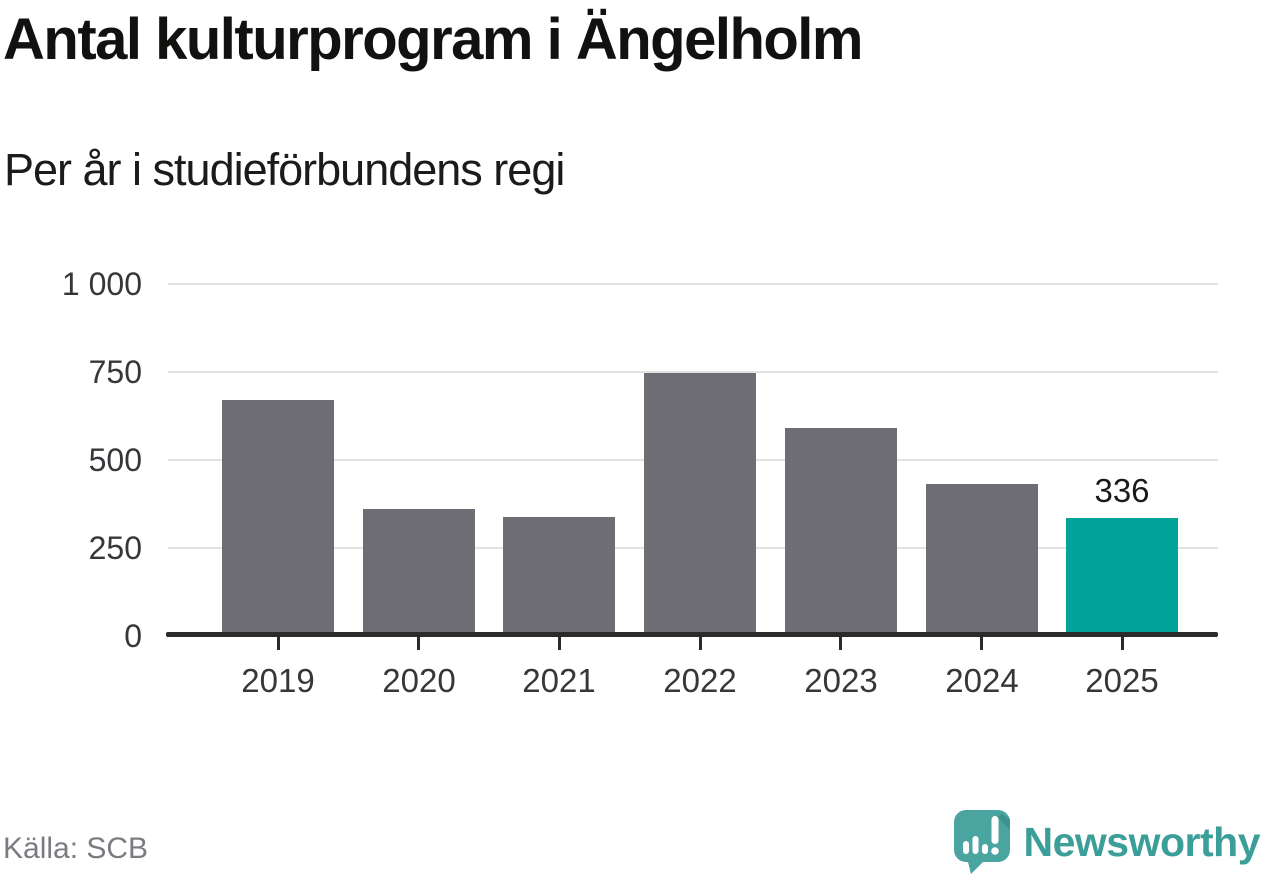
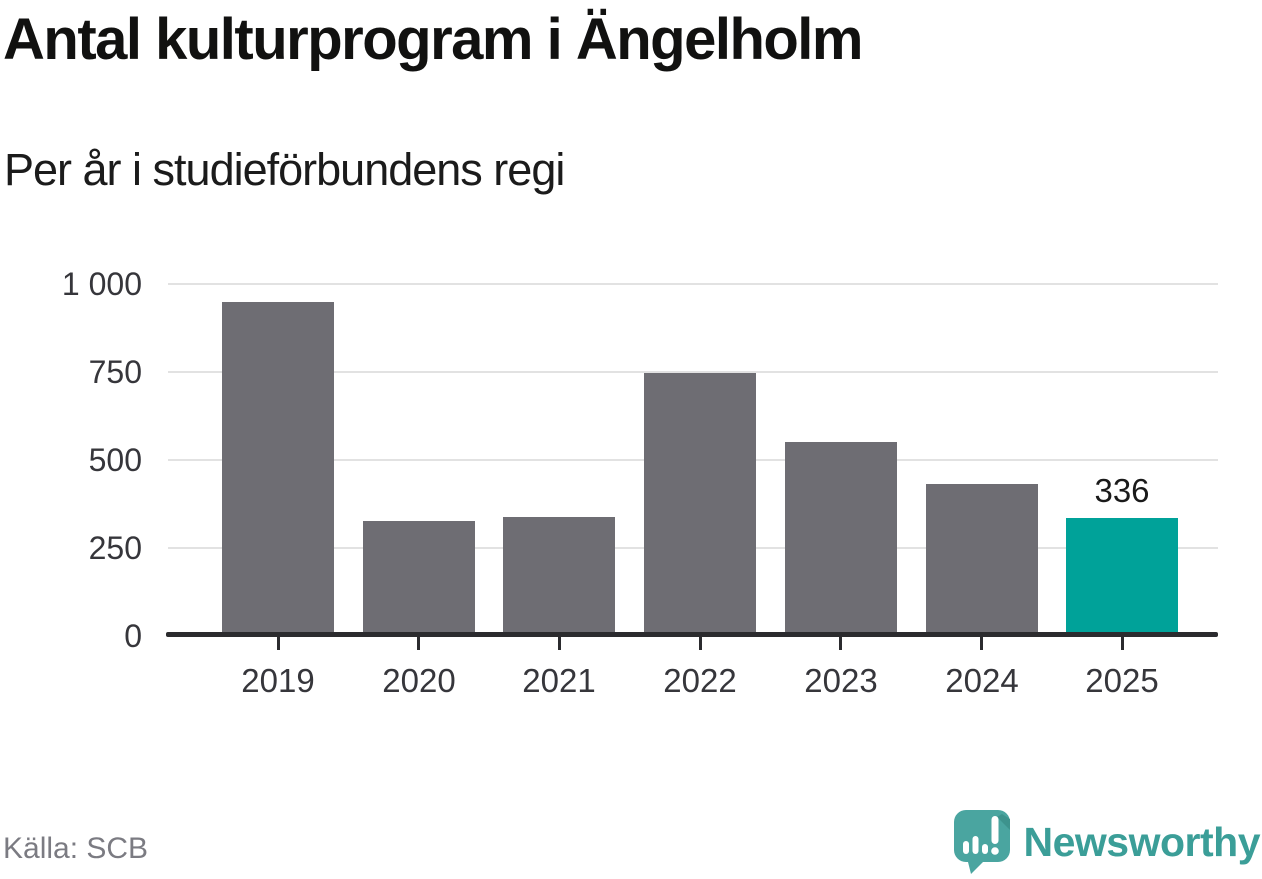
2019: 670 -> 950
2020: 360 -> 330
2023: 590 -> 550
